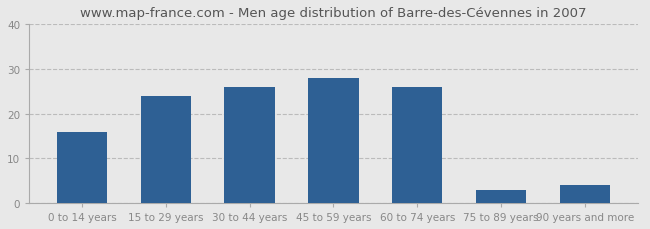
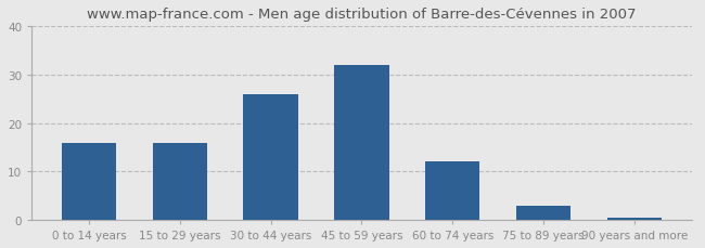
15 to 29 years: 24.0 -> 16.0
45 to 59 years: 28.0 -> 32.0
60 to 74 years: 26.0 -> 12.0
90 years and more: 4.0 -> 0.4
